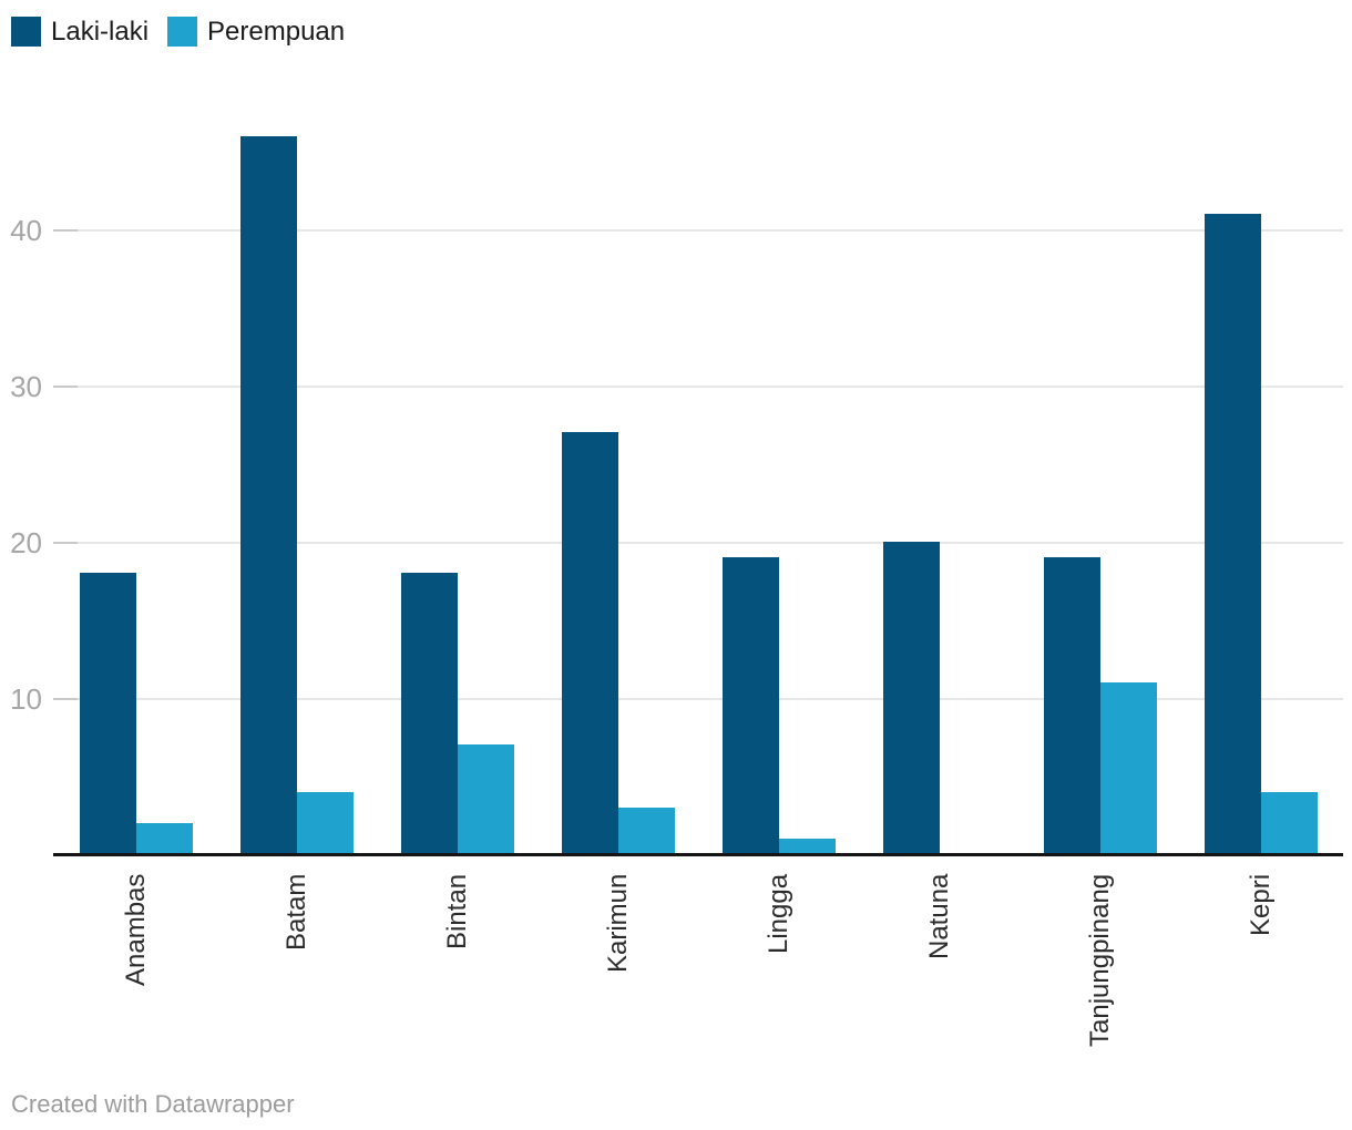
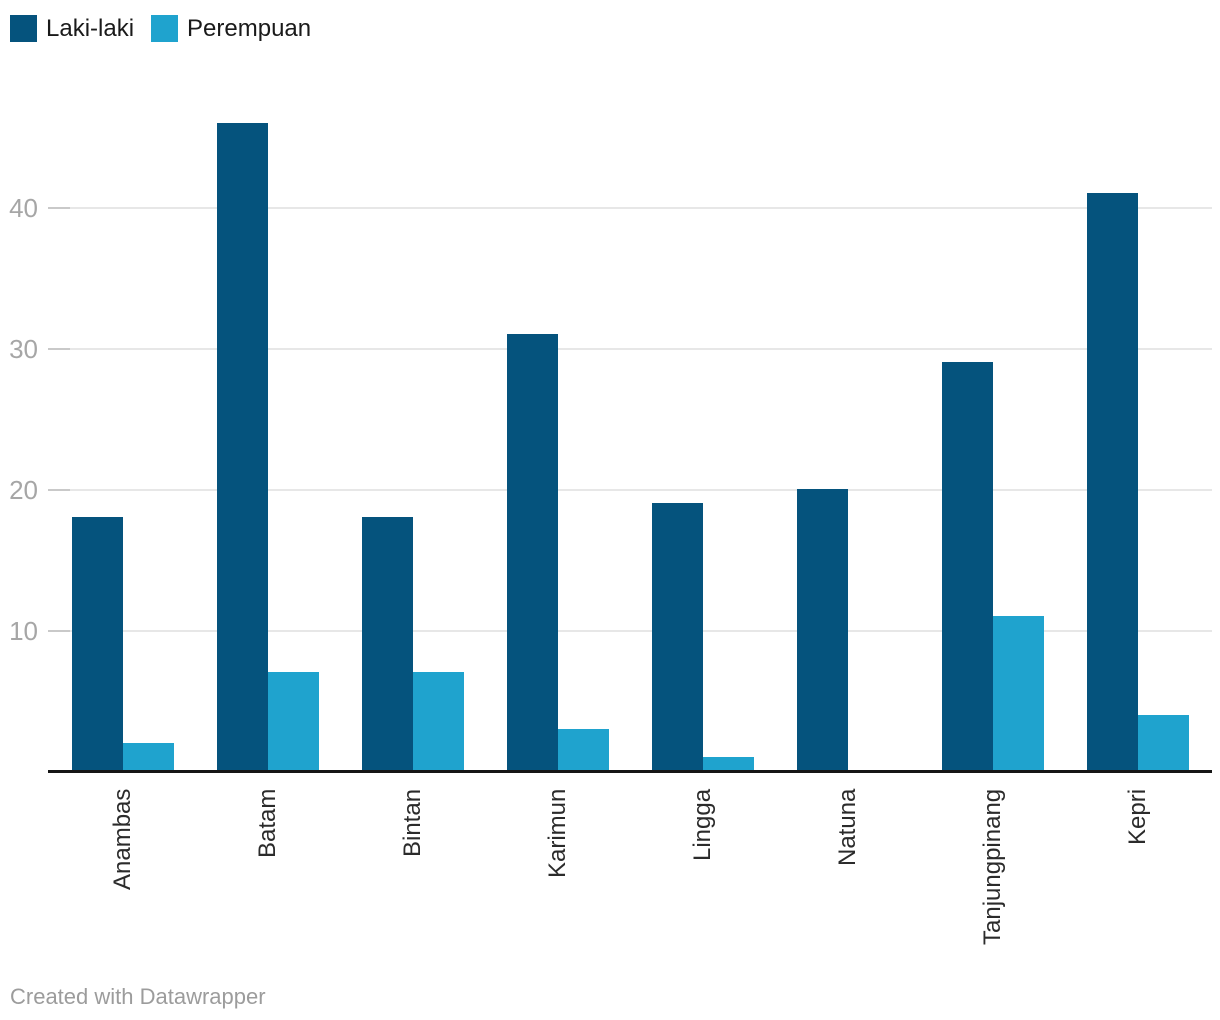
Perempuan/Batam: 4 -> 7
Laki-laki/Karimun: 27 -> 31
Laki-laki/Tanjungpinang: 19 -> 29
